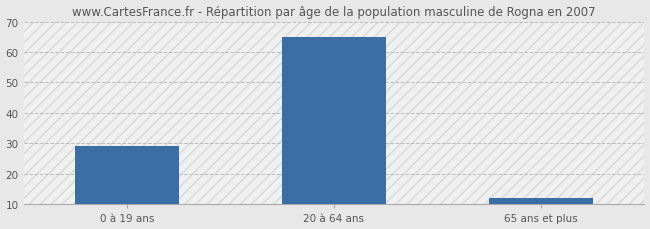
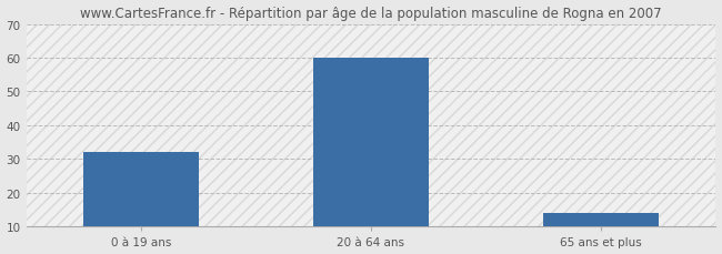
0 à 19 ans: 29 -> 32
20 à 64 ans: 65 -> 60
65 ans et plus: 12 -> 14
